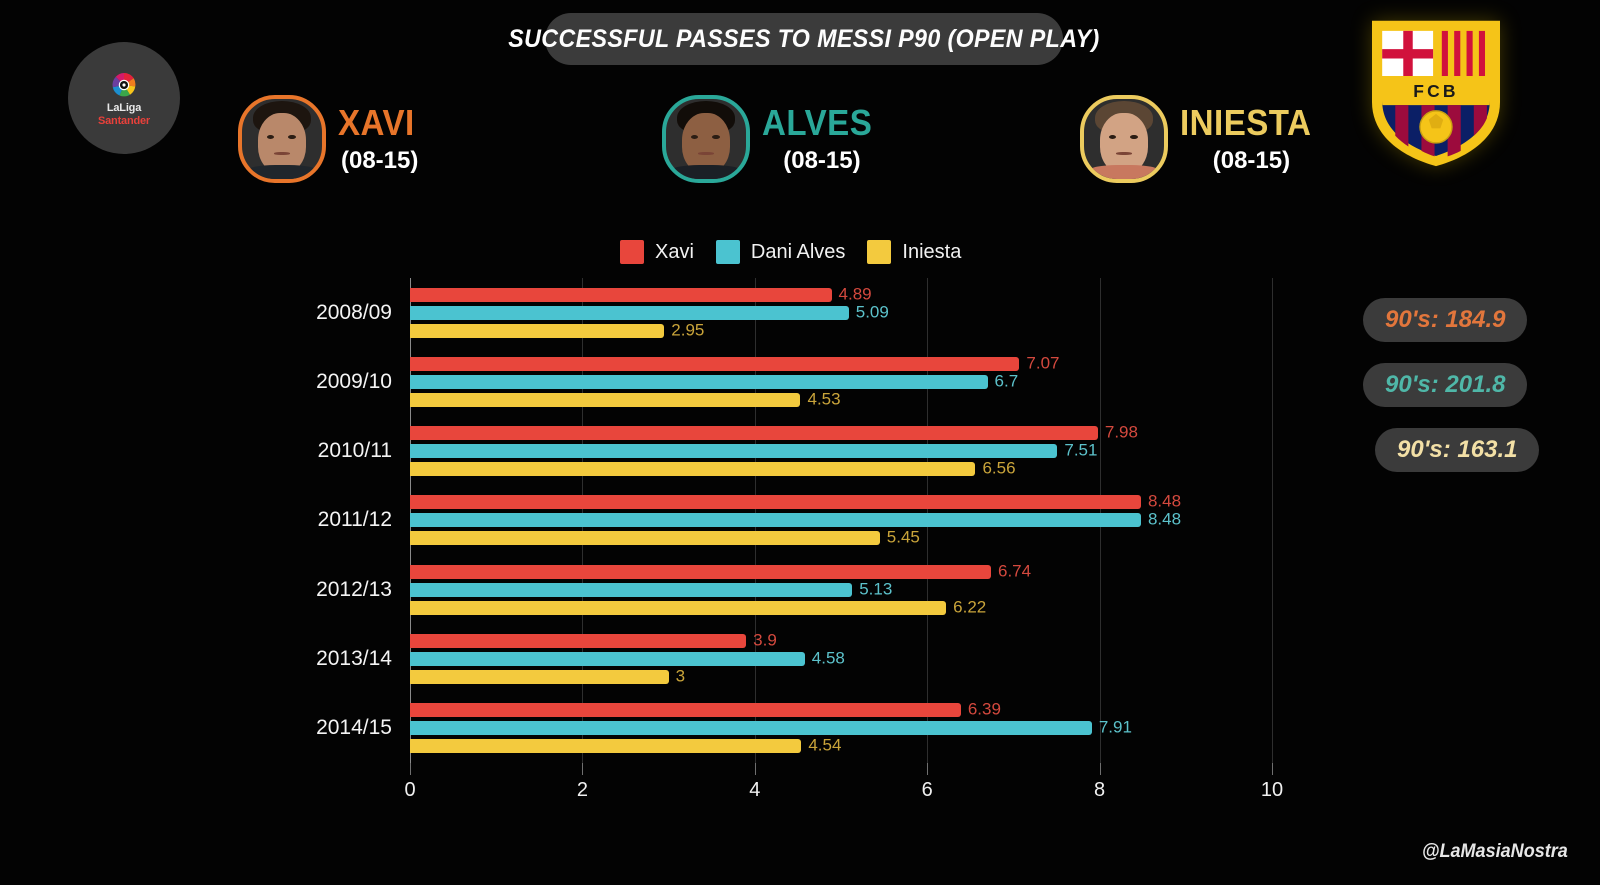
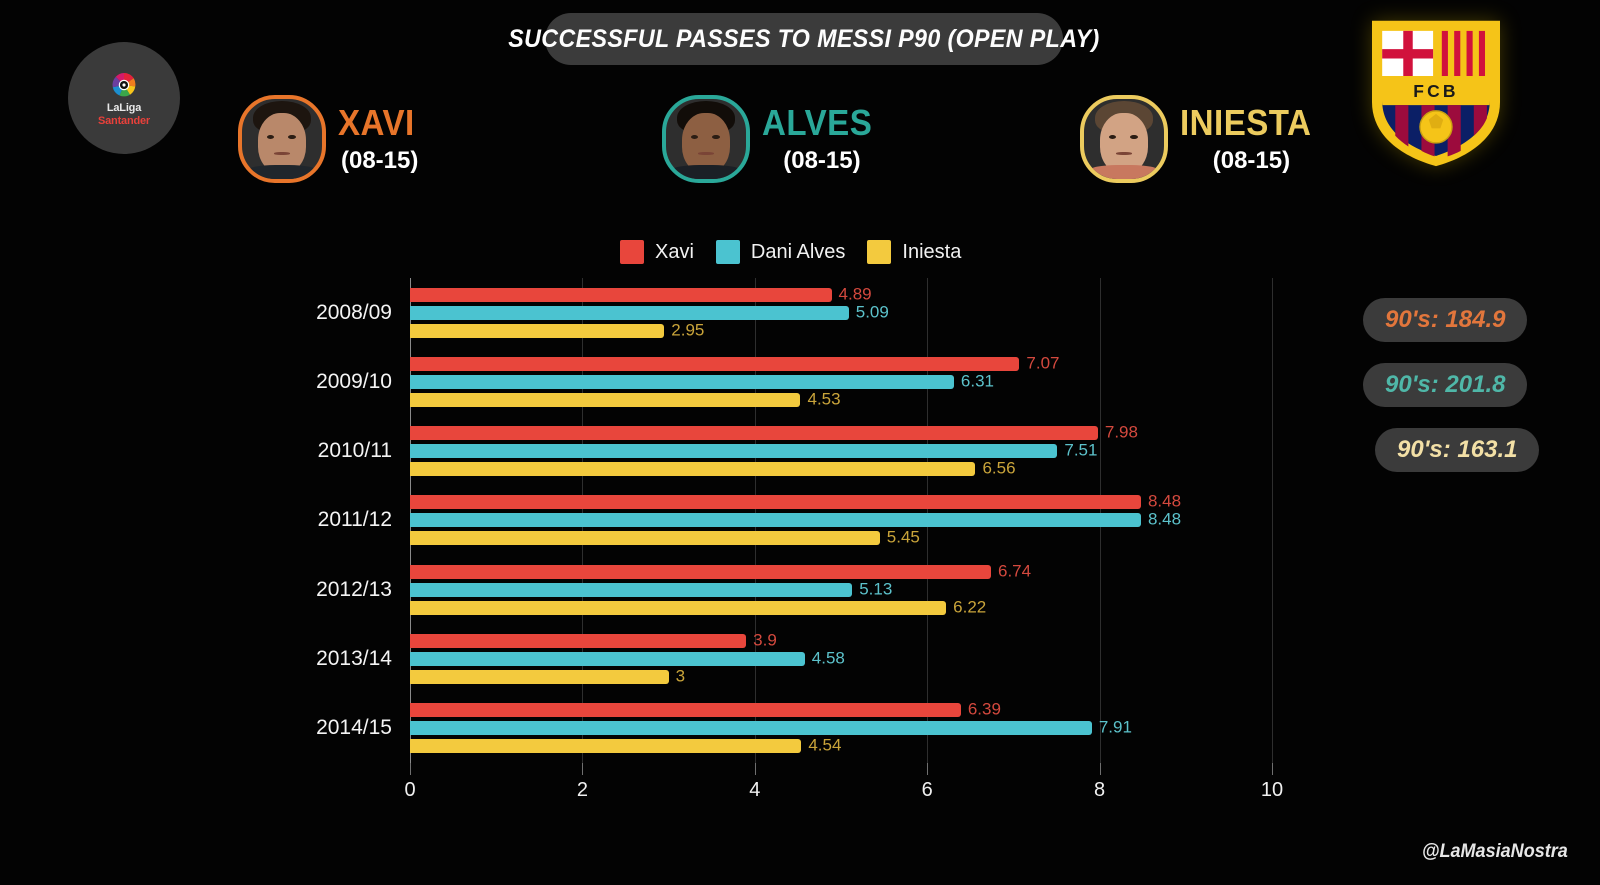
Dani Alves/2009/10: 6.7 -> 6.31
